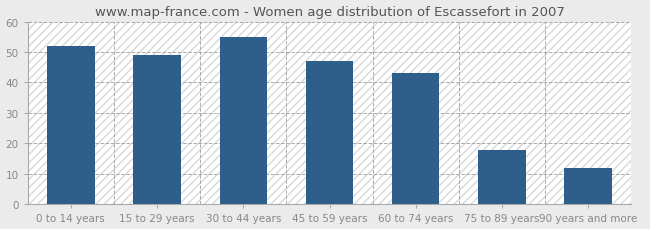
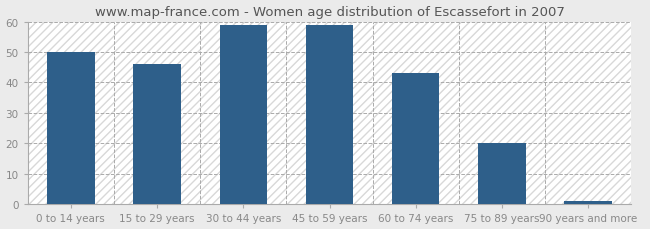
0 to 14 years: 52 -> 50
15 to 29 years: 49 -> 46
30 to 44 years: 55 -> 59
45 to 59 years: 47 -> 59
75 to 89 years: 18 -> 20
90 years and more: 12 -> 1
